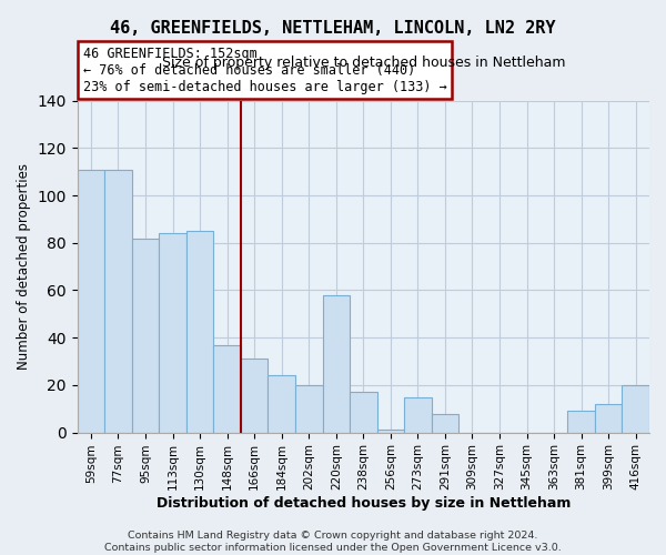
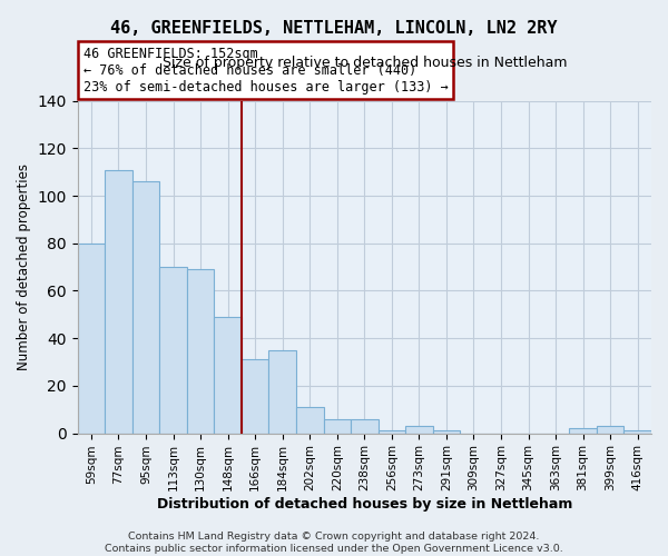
59sqm: 111 -> 80
95sqm: 82 -> 106
113sqm: 84 -> 70
130sqm: 85 -> 69
148sqm: 37 -> 49
184sqm: 24 -> 35
202sqm: 20 -> 11
220sqm: 58 -> 6
238sqm: 17 -> 6
273sqm: 15 -> 3
291sqm: 8 -> 1
381sqm: 9 -> 2
399sqm: 12 -> 3
416sqm: 20 -> 1
